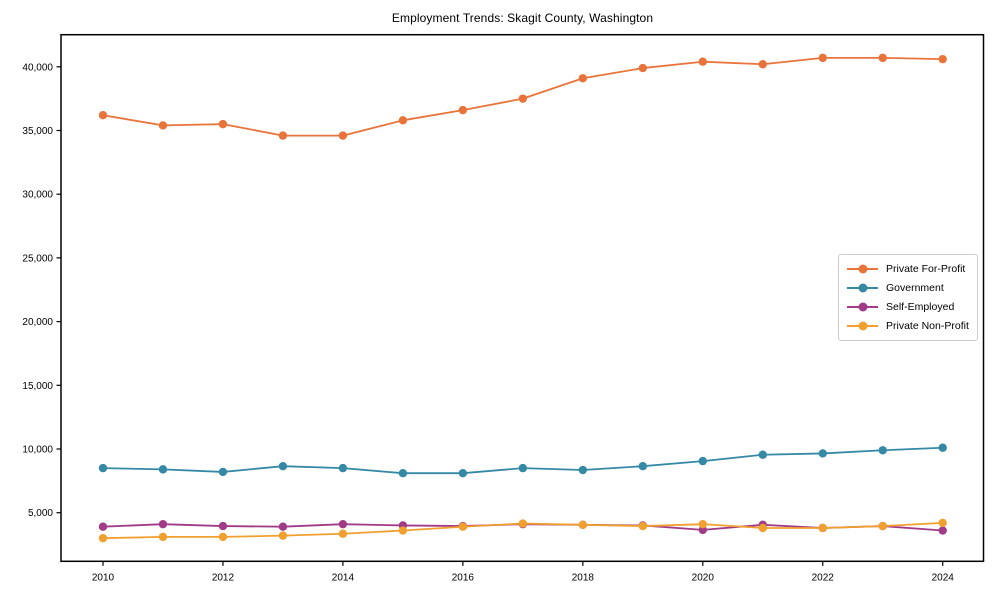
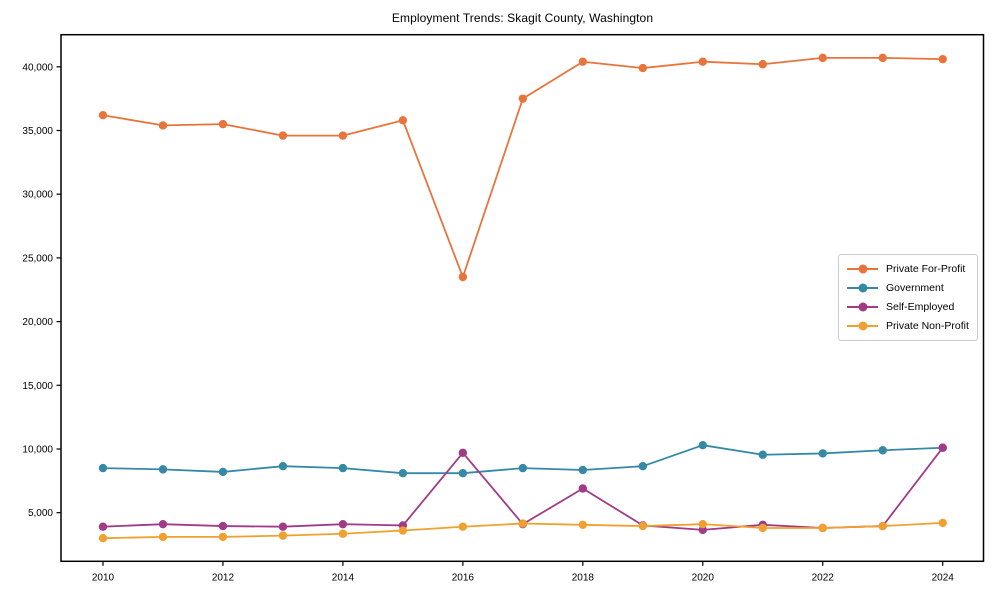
Private For-Profit/2016: 36600 -> 23500
Self-Employed/2016: 4000 -> 9700
Private For-Profit/2018: 39100 -> 40400
Self-Employed/2018: 4000 -> 6900
Government/2020: 9000 -> 10300
Self-Employed/2024: 3600 -> 10100
